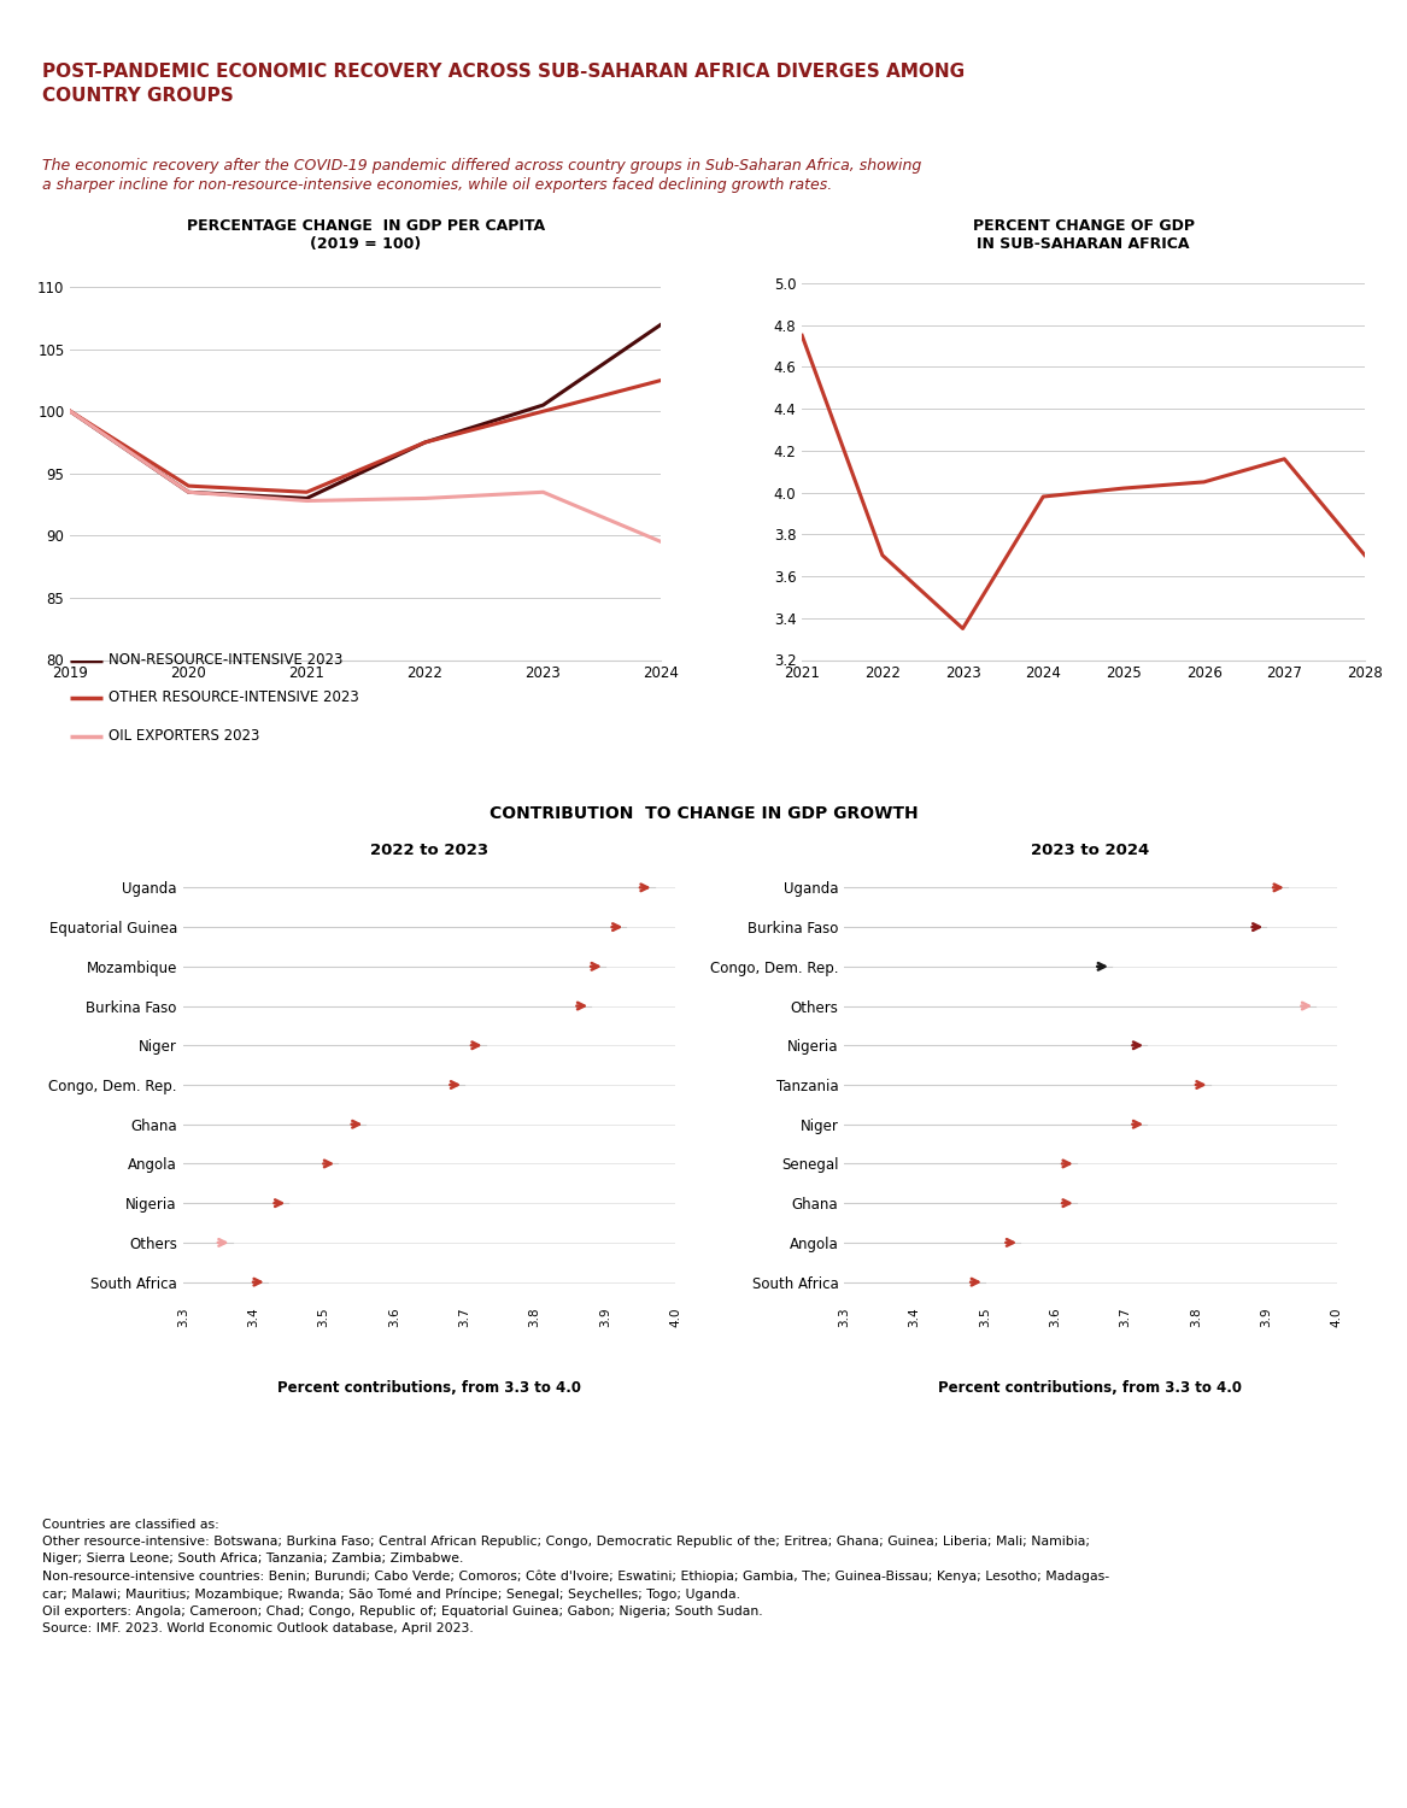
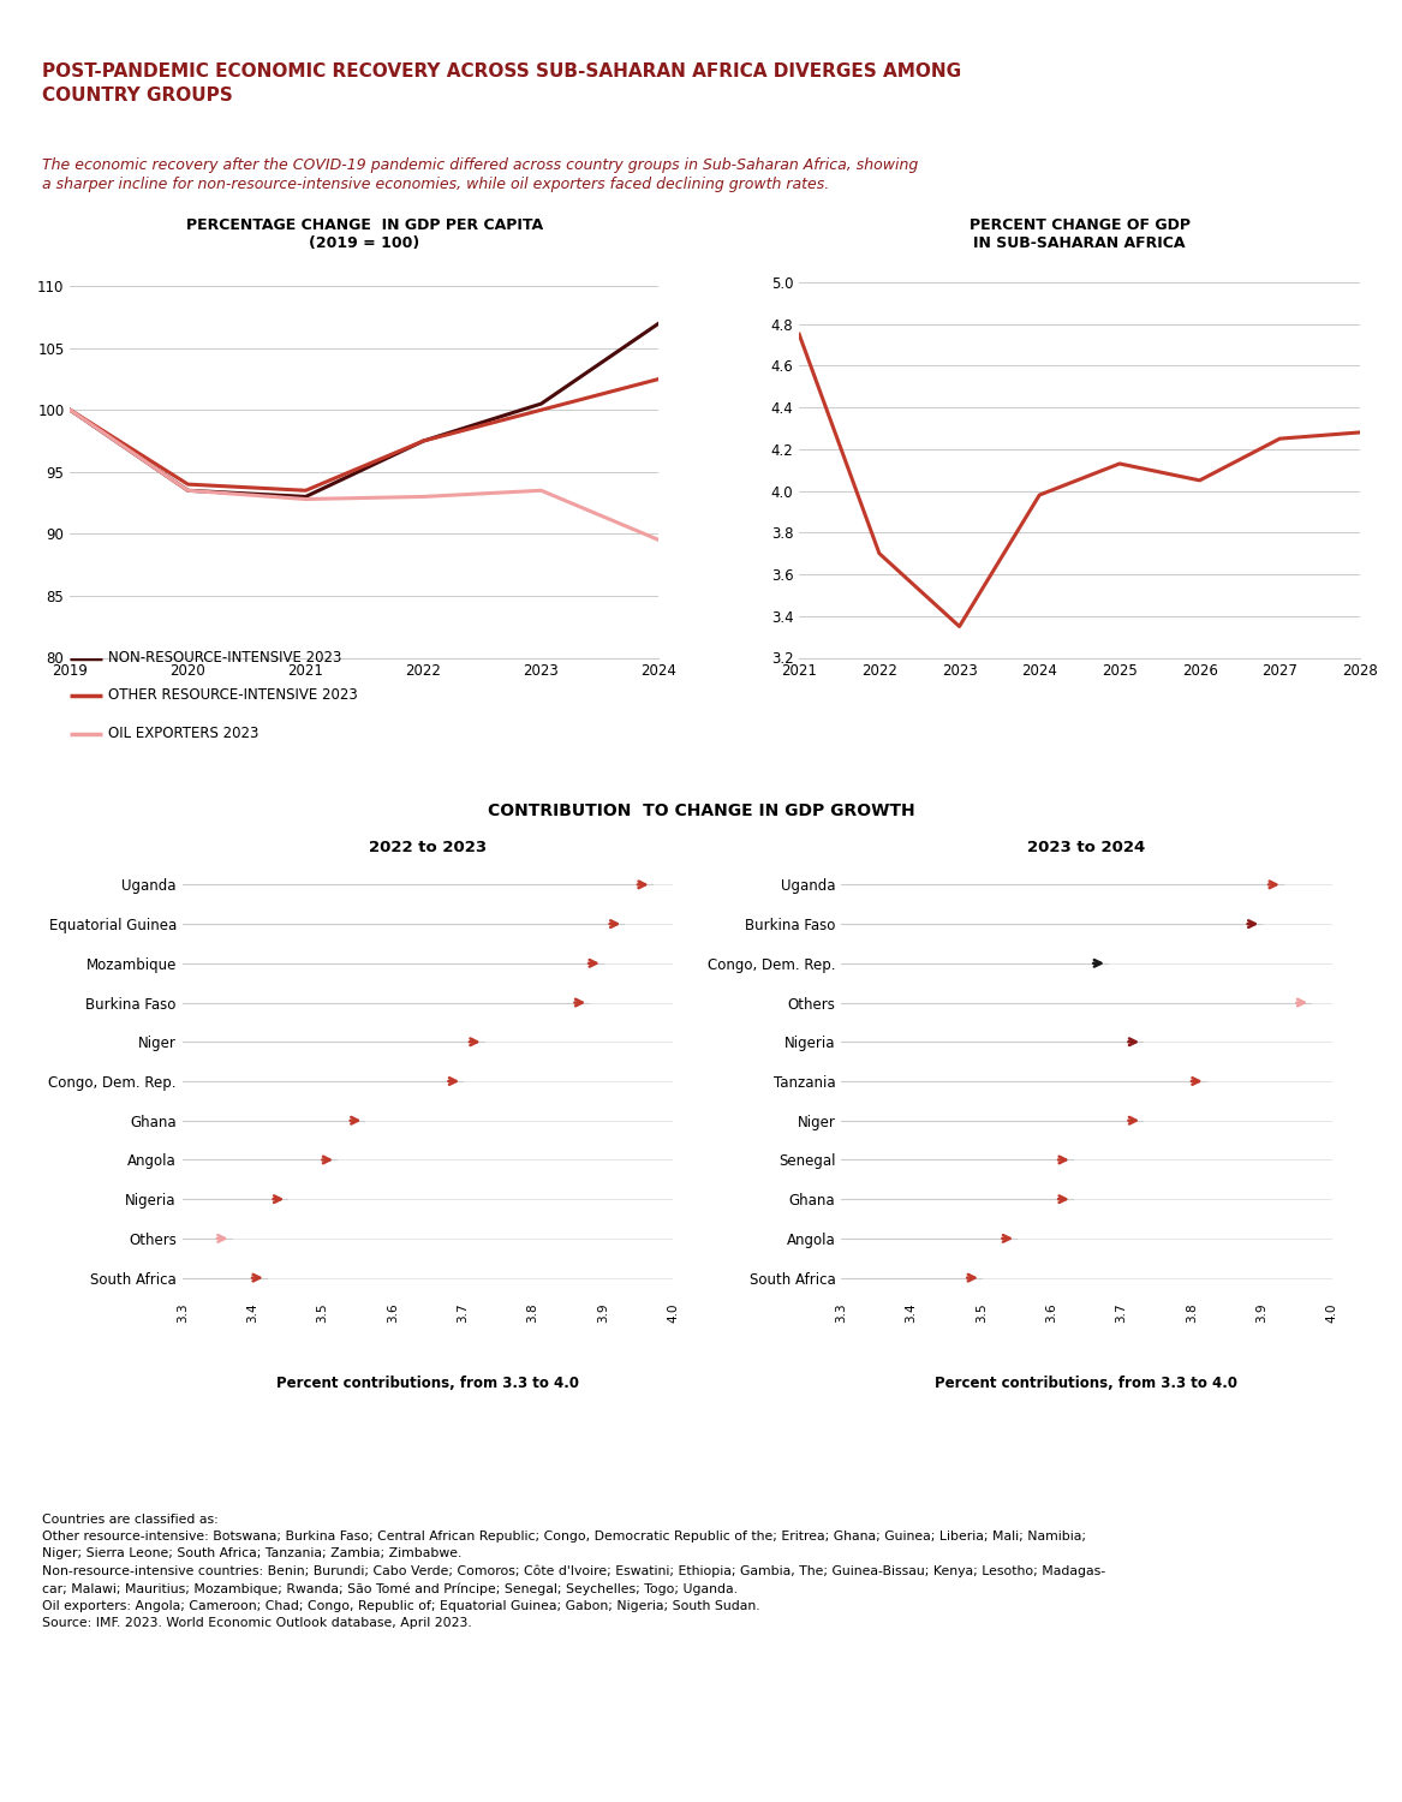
PERCENT CHANGE OF GDP IN SUB-SAHARAN AFRICA/2025: 4.02 -> 4.13
PERCENT CHANGE OF GDP IN SUB-SAHARAN AFRICA/2027: 4.16 -> 4.25
PERCENT CHANGE OF GDP IN SUB-SAHARAN AFRICA/2028: 3.70 -> 4.28
